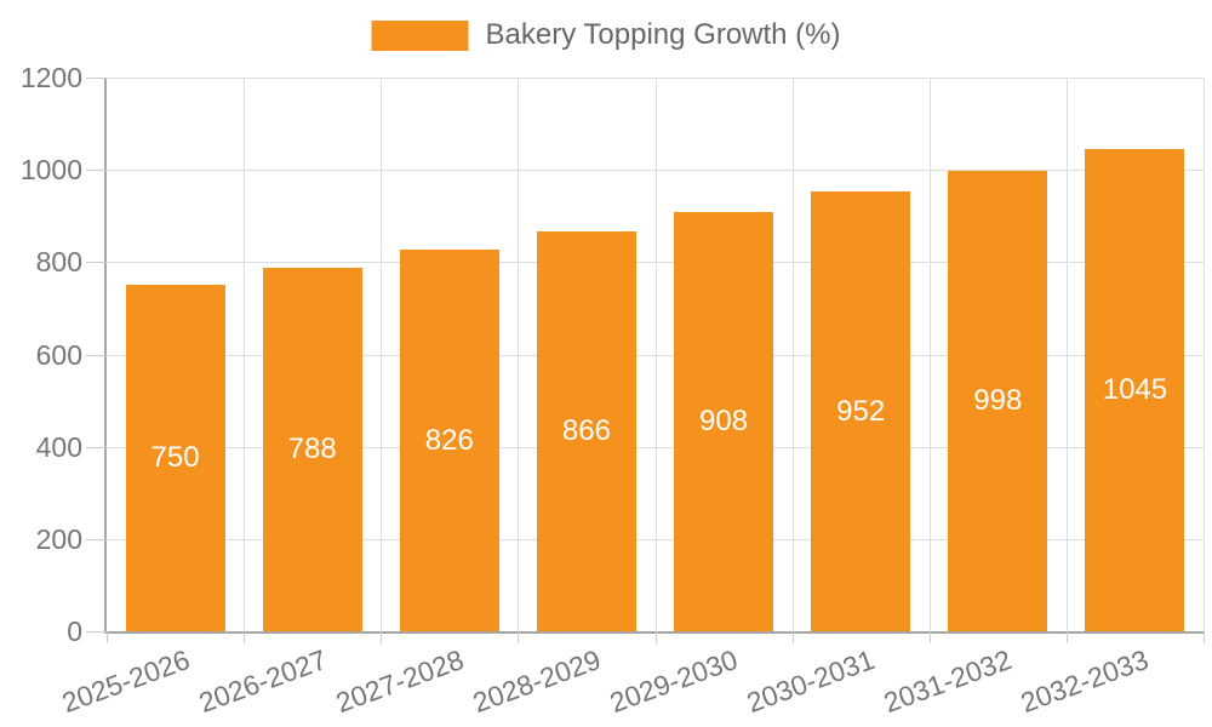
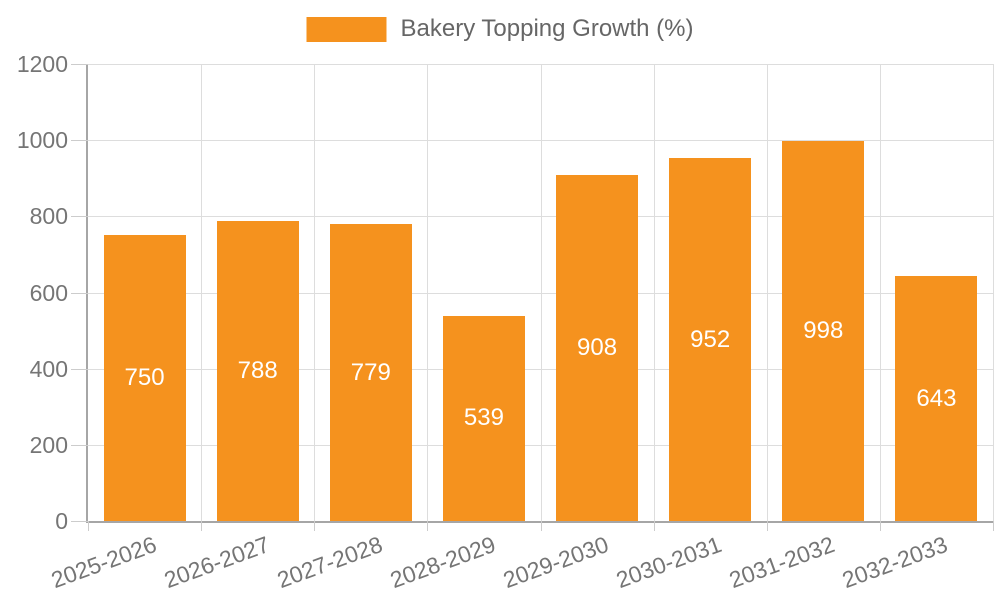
2027-2028: 826 -> 779
2028-2029: 866 -> 539
2032-2033: 1045 -> 643
